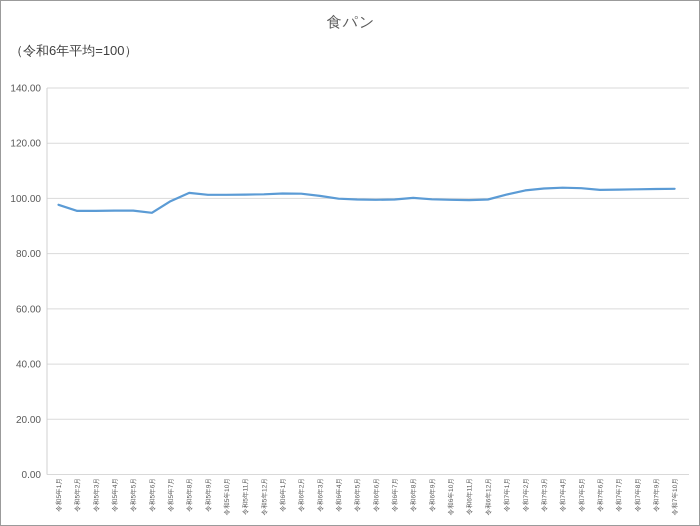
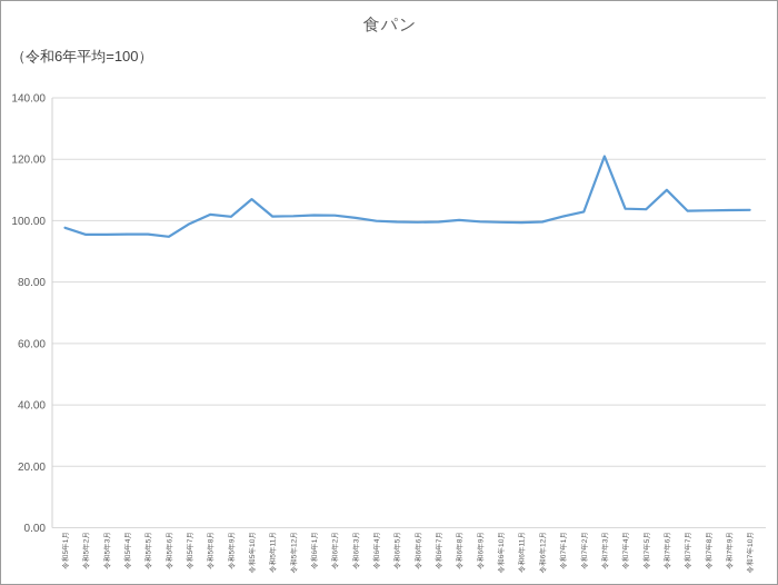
令和5年10月: 101 -> 107
令和7年3月: 104 -> 121
令和7年6月: 103 -> 110
